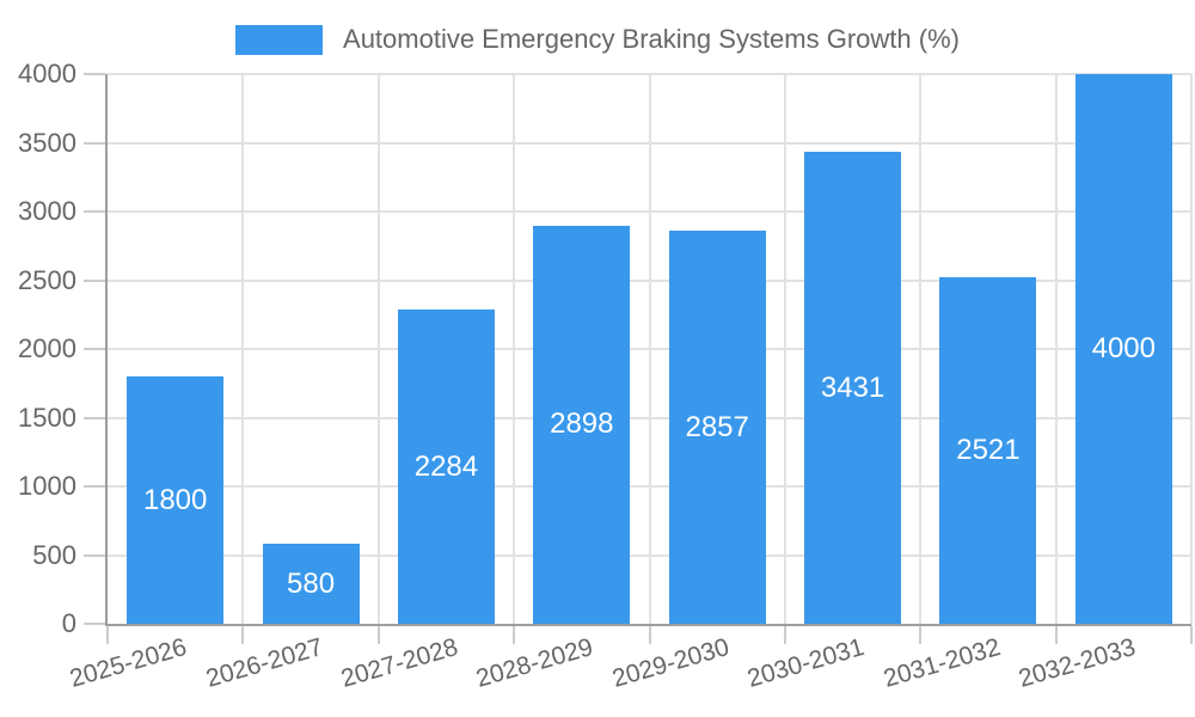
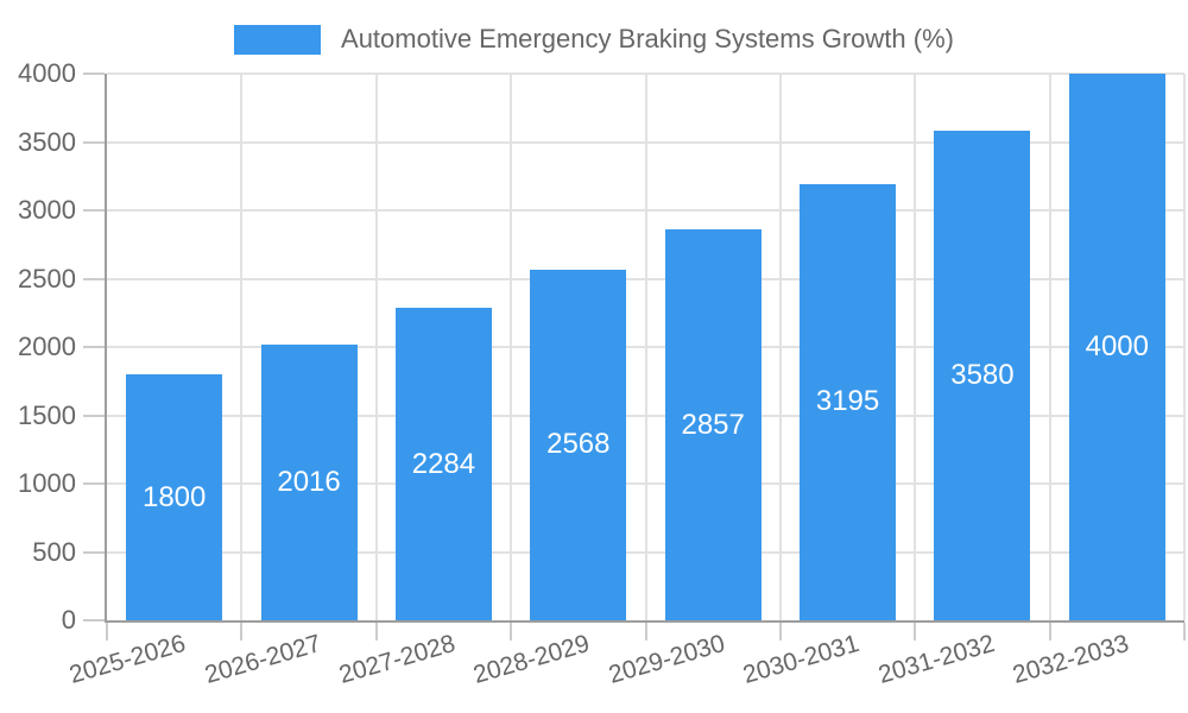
2026-2027: 580 -> 2016
2028-2029: 2898 -> 2568
2030-2031: 3431 -> 3195
2031-2032: 2521 -> 3580
